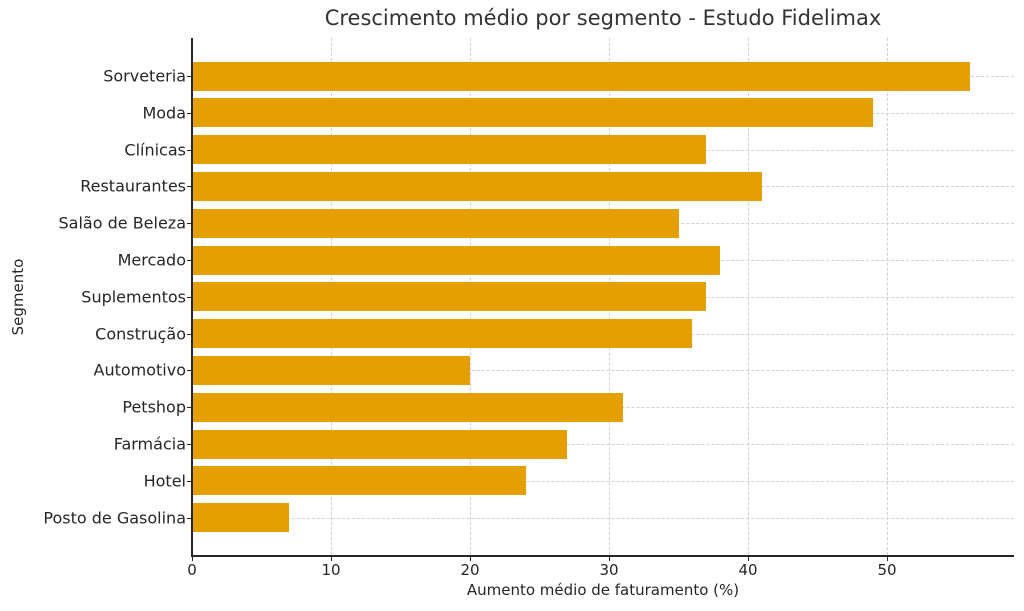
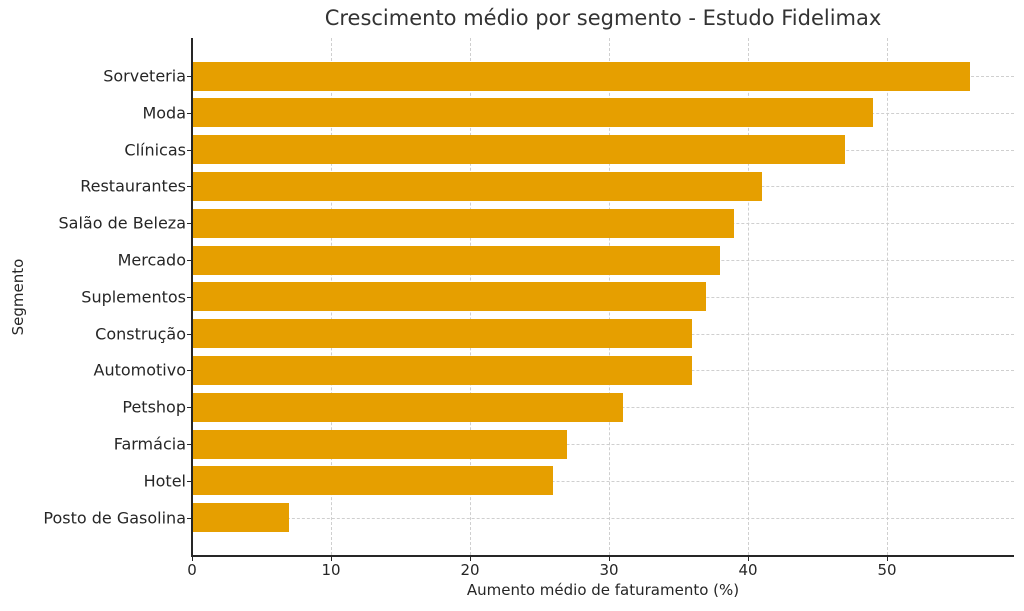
Clínicas: 37 -> 47
Salão de Beleza: 35 -> 39
Automotivo: 20 -> 36
Hotel: 24 -> 26
